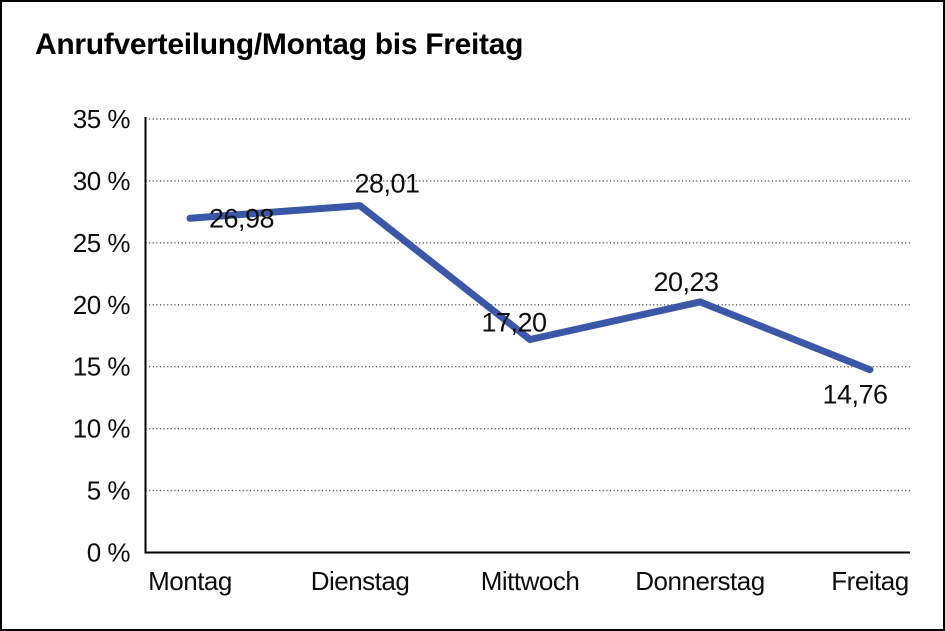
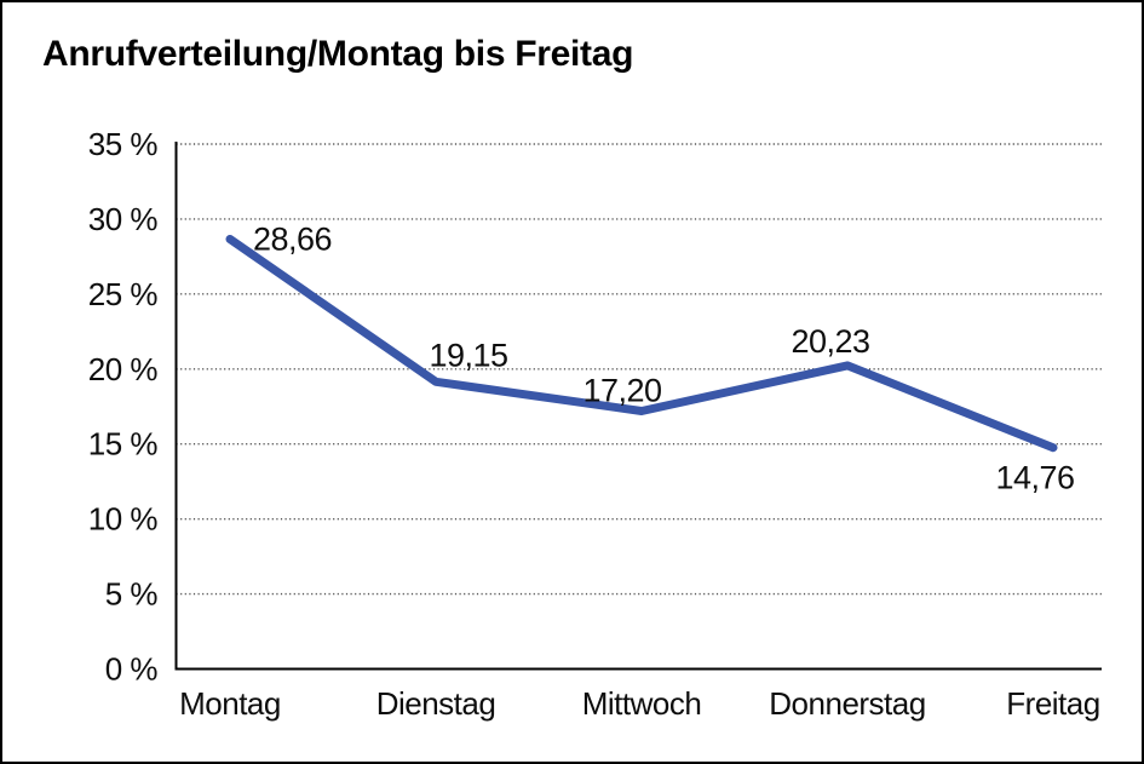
Montag: 26,98 -> 28,66
Dienstag: 28,01 -> 19,15
